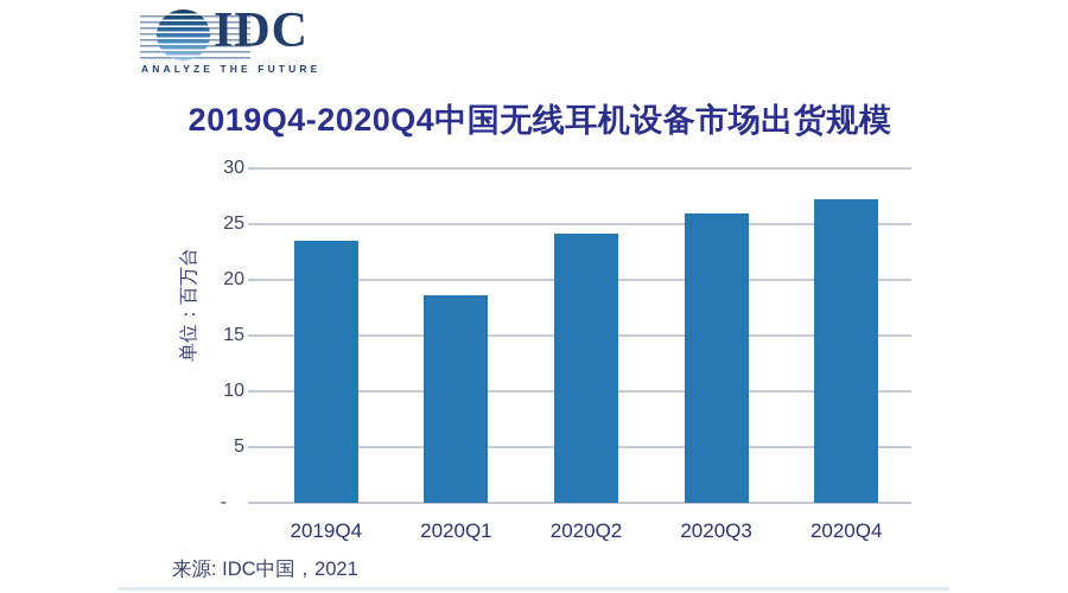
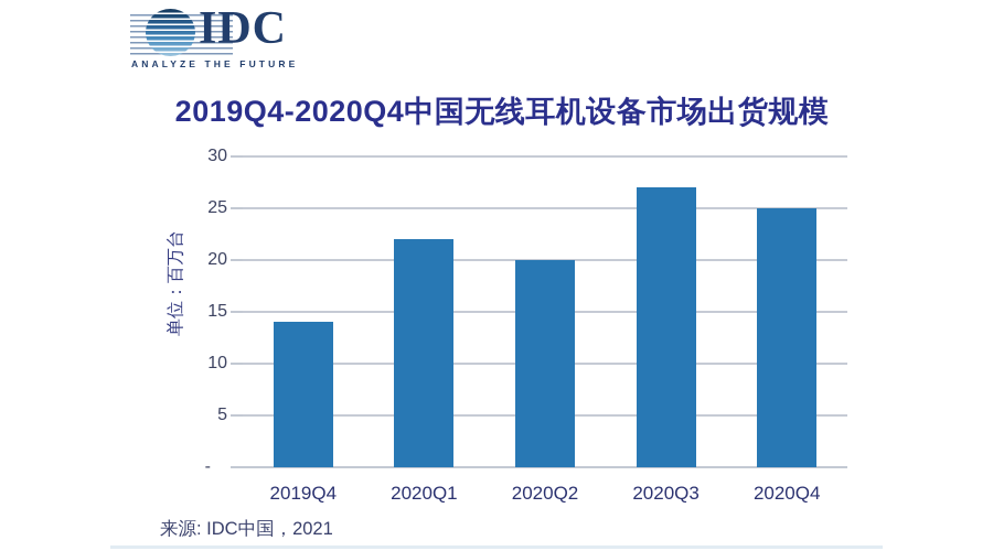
2019Q4: 24 -> 14
2020Q1: 19 -> 22
2020Q2: 24 -> 20
2020Q3: 26 -> 27
2020Q4: 27 -> 25
